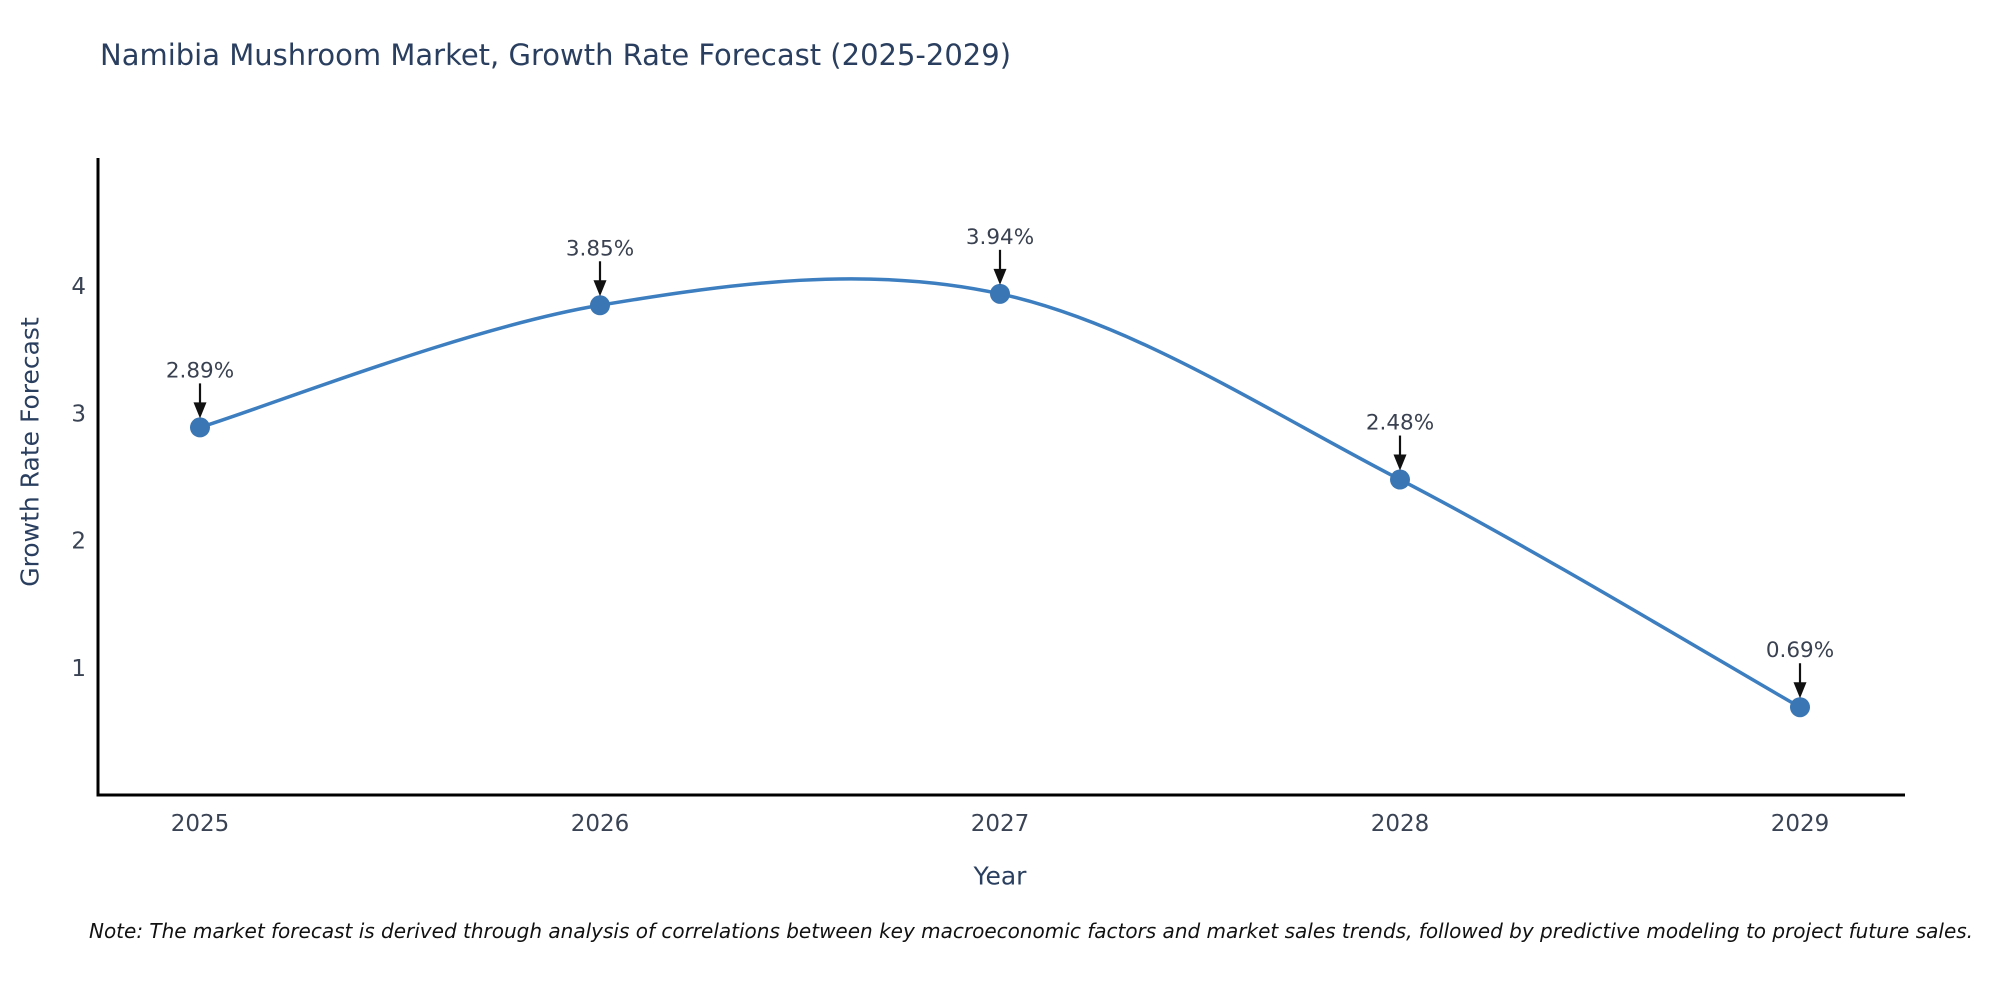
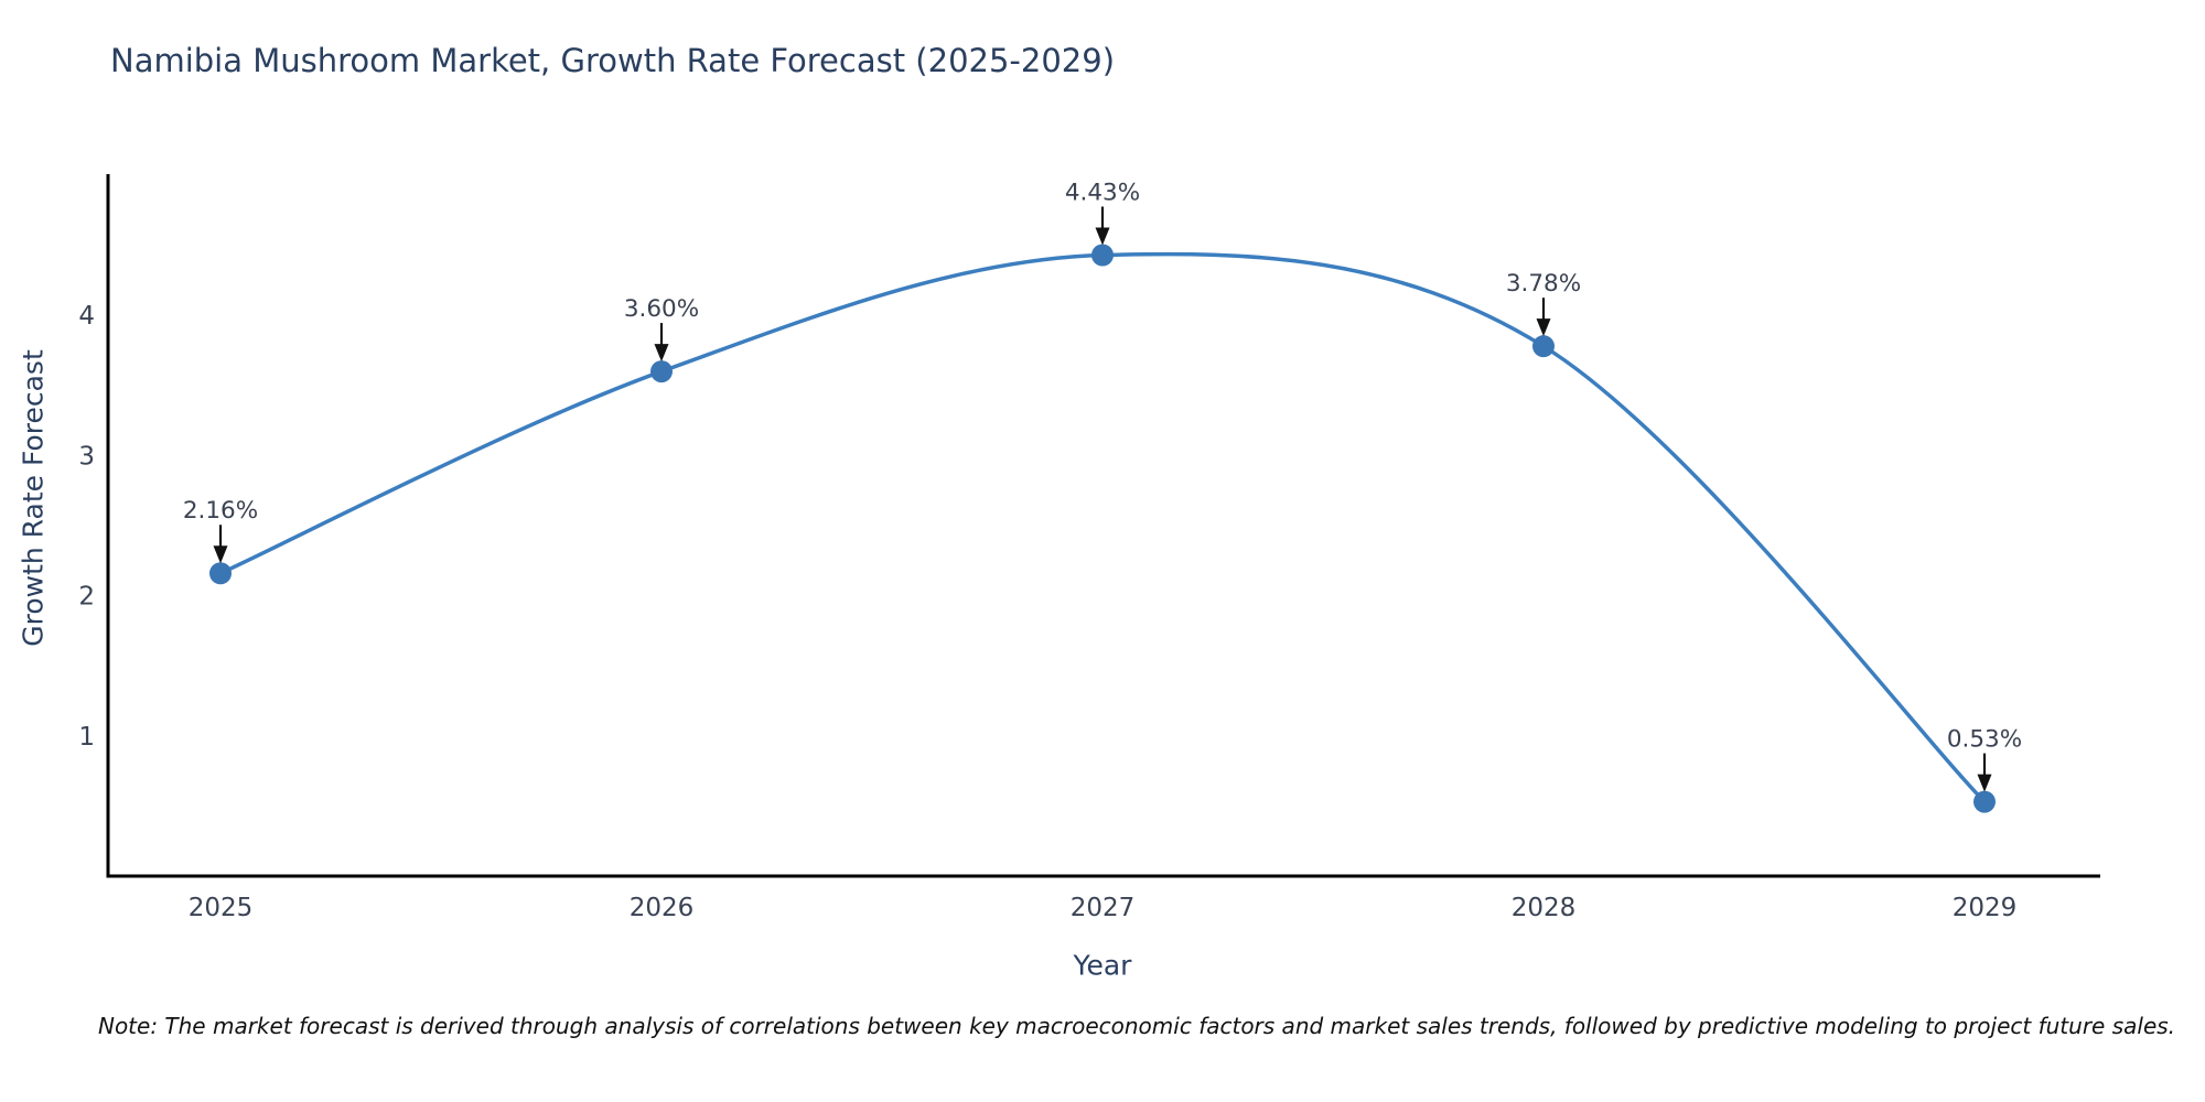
2025: 2.89% -> 2.16%
2026: 3.85% -> 3.60%
2027: 3.94% -> 4.43%
2028: 2.48% -> 3.78%
2029: 0.69% -> 0.53%
